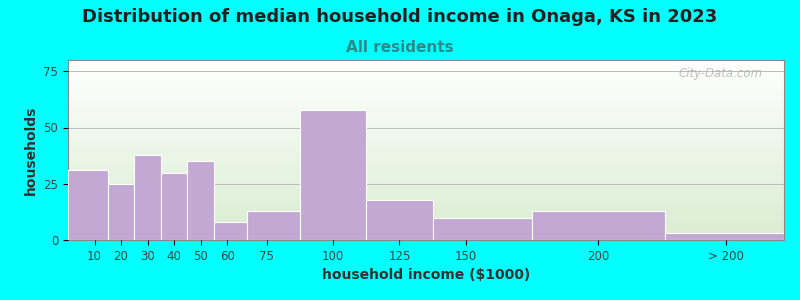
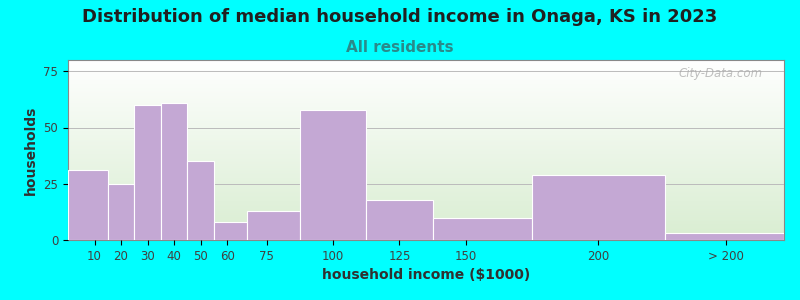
30: 38 -> 60
40: 30 -> 61
200: 13 -> 29
